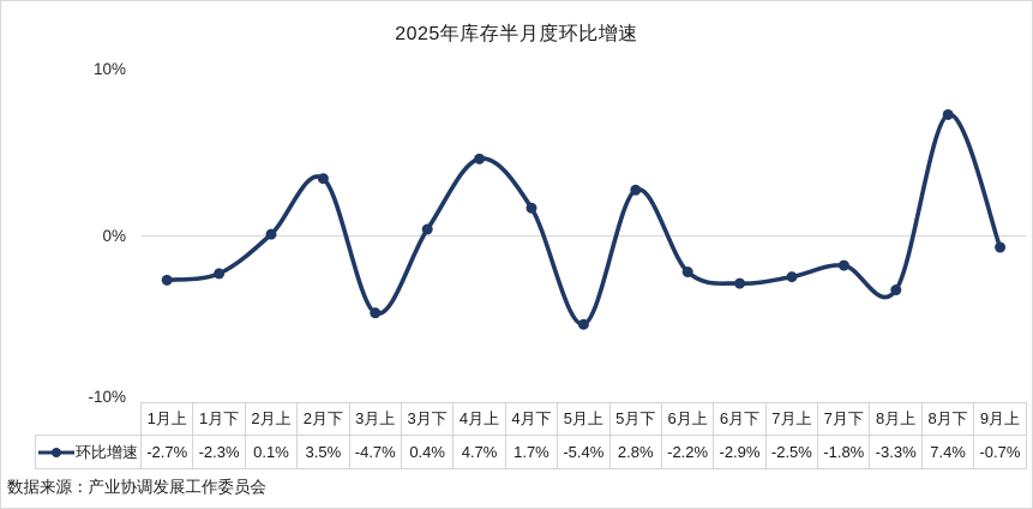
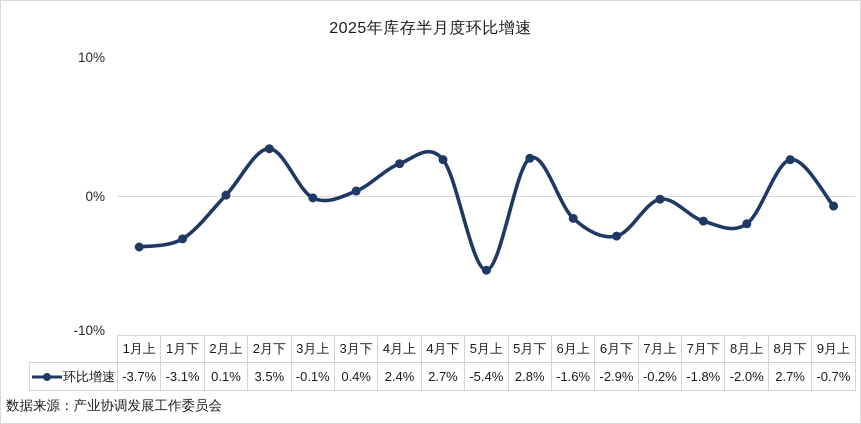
1月上: -2.7% -> -3.7%
1月下: -2.3% -> -3.1%
3月上: -4.7% -> -0.1%
4月上: 4.7% -> 2.4%
4月下: 1.7% -> 2.7%
6月上: -2.2% -> -1.6%
7月上: -2.5% -> -0.2%
8月上: -3.3% -> -2.0%
8月下: 7.4% -> 2.7%
